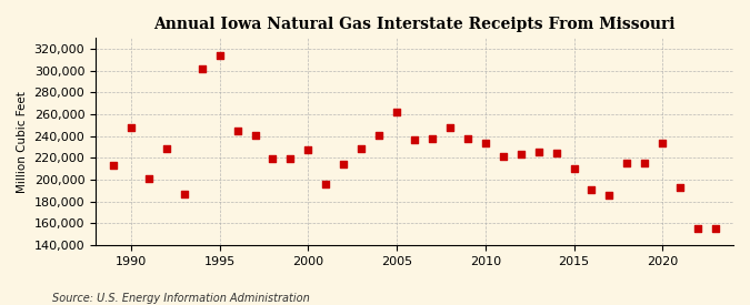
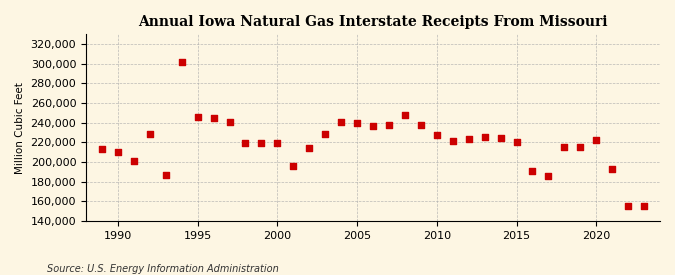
1990: 248,000 -> 210,000
1995: 314,000 -> 246,000
2000: 228,000 -> 219,000
2005: 262,000 -> 240,000
2010: 234,000 -> 228,000
2015: 210,000 -> 220,000
2020: 234,000 -> 222,000
